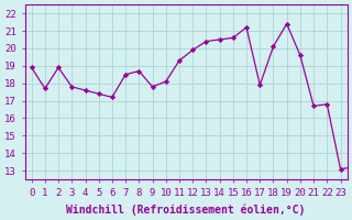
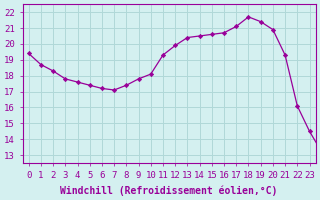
0: 18.9 -> 19.4
1: 17.7 -> 18.7
2: 18.9 -> 18.3
7: 18.5 -> 17.1
8: 18.7 -> 17.4
16: 21.2 -> 20.7
17: 17.9 -> 21.1
18: 20.1 -> 21.7
20: 19.6 -> 20.9
21: 16.7 -> 19.3
22: 16.8 -> 16.1
23: 13.1 -> 14.5
